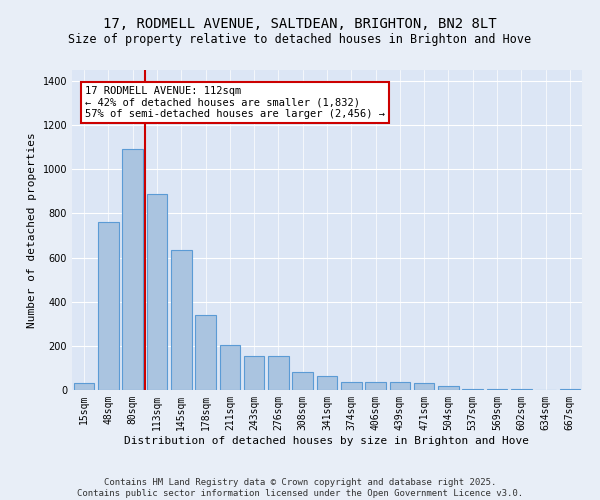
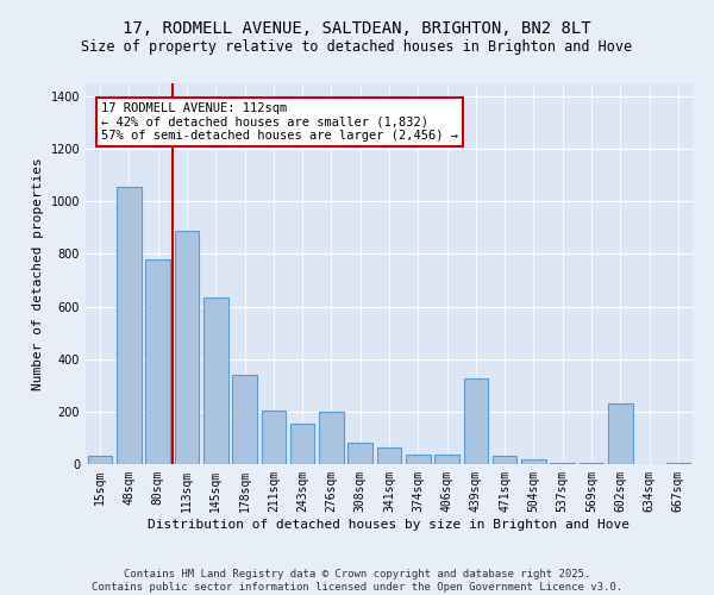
48sqm: 760 -> 1055
80sqm: 1090 -> 780
276sqm: 155 -> 200
439sqm: 35 -> 325
602sqm: 5 -> 230
